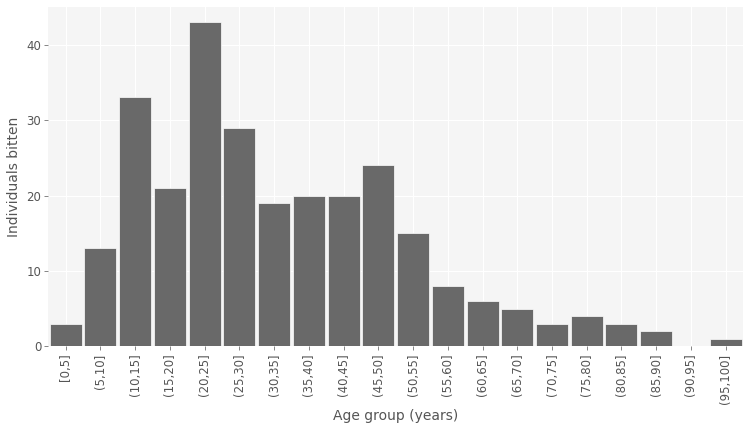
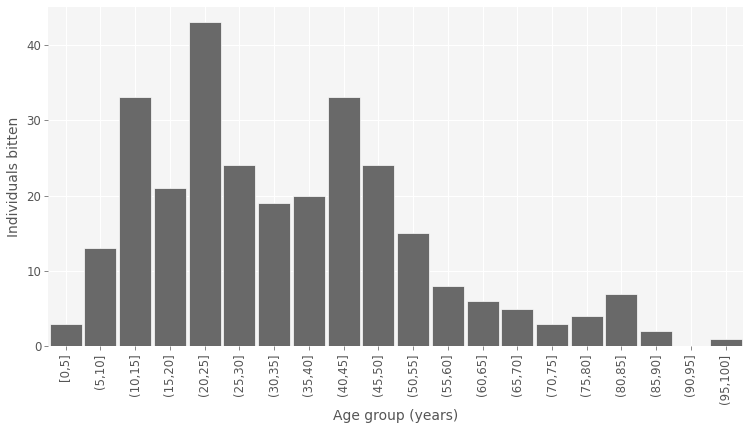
(25,30]: 29 -> 24
(40,45]: 20 -> 33
(80,85]: 3 -> 7
